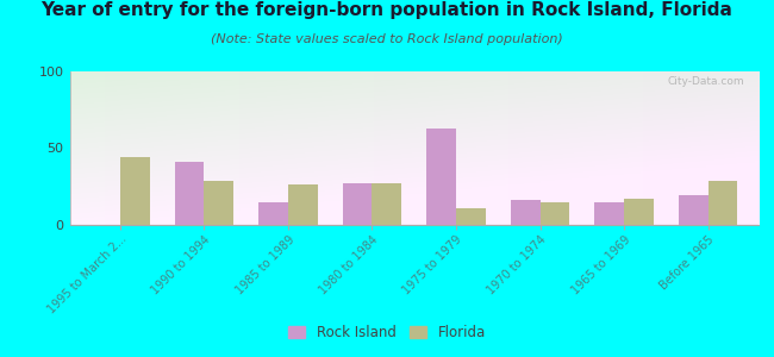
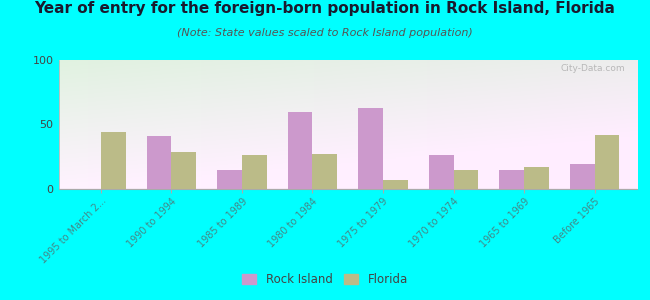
Rock Island/1980 to 1984: 27 -> 60
Florida/1975 to 1979: 11 -> 7
Rock Island/1970 to 1974: 16 -> 26
Florida/Before 1965: 29 -> 42
